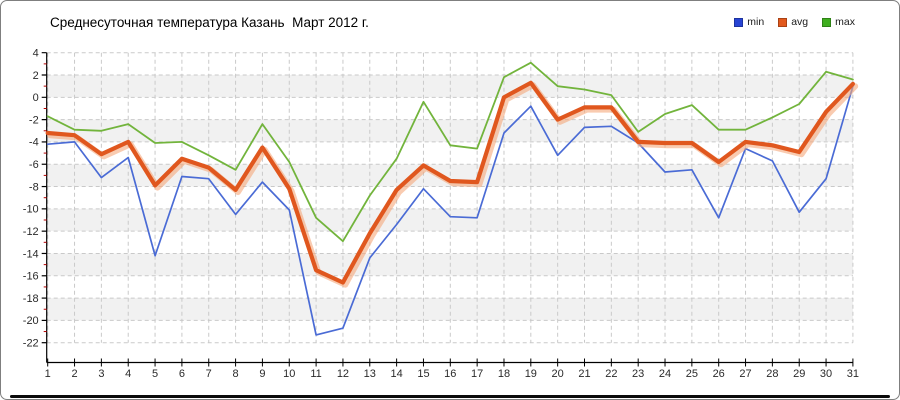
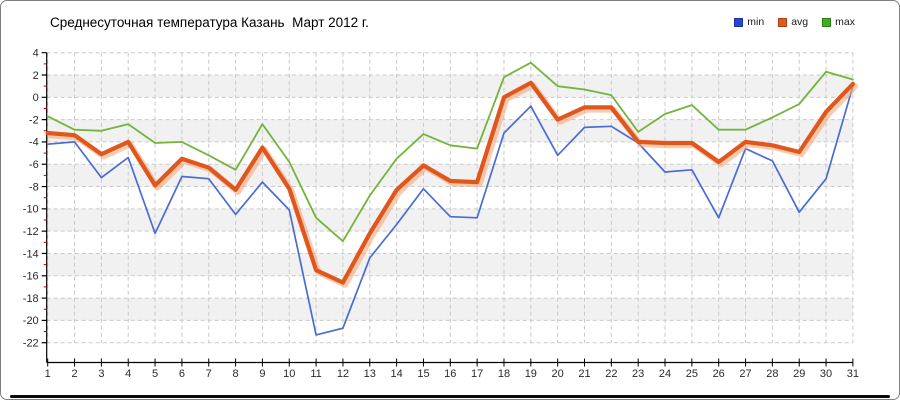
min/5: -14.2 -> -12.2
max/15: -0.4 -> -3.3
